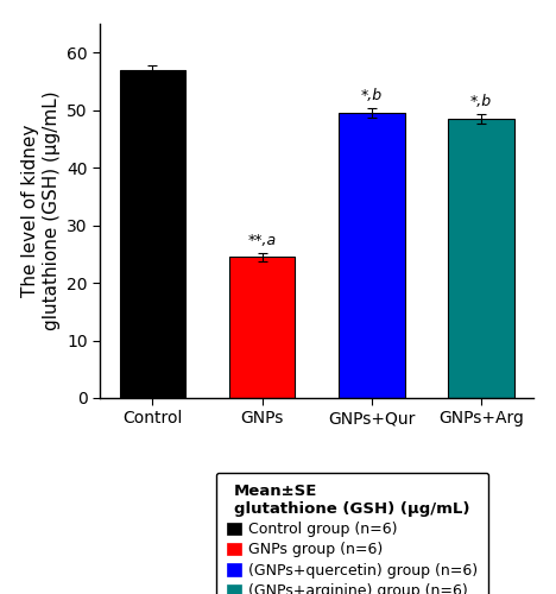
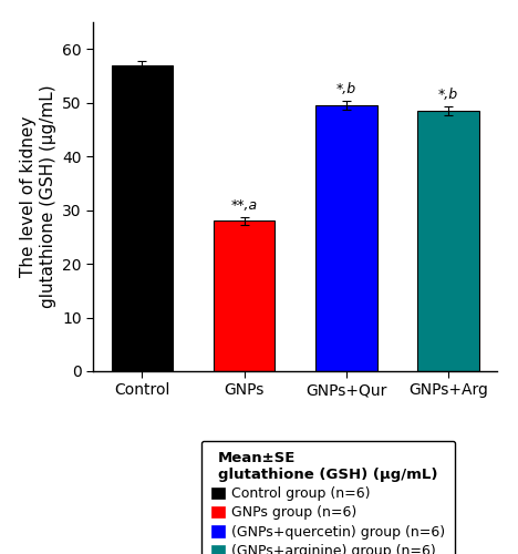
GNPs: 24.5 -> 28.0
